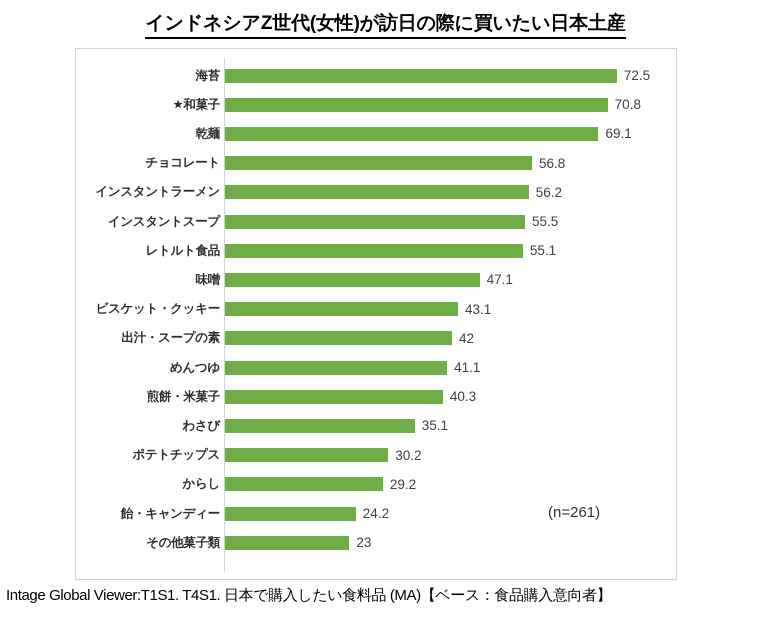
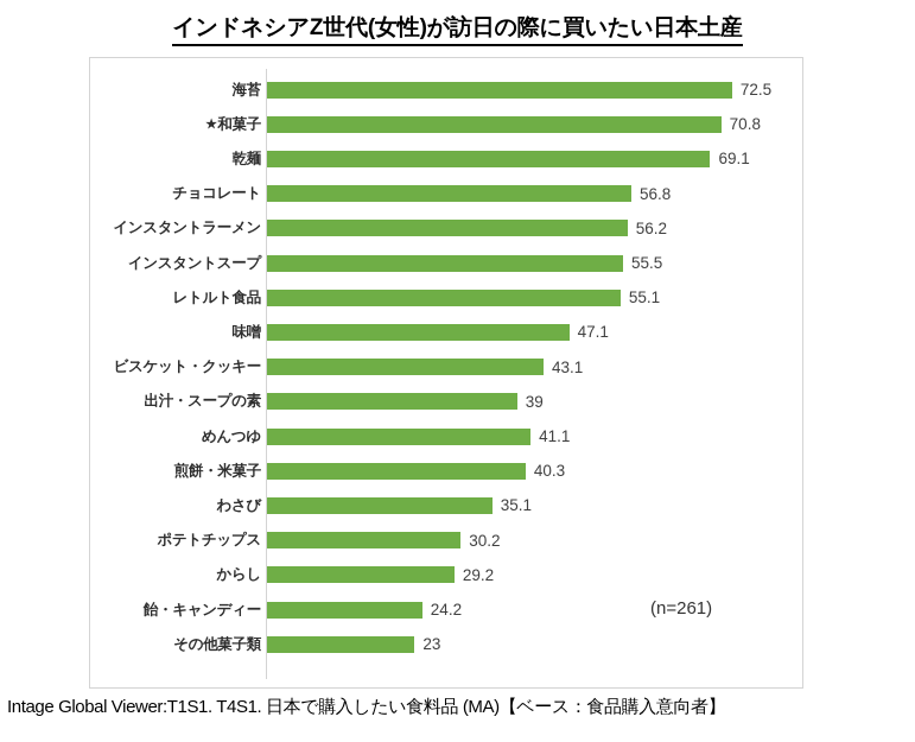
出汁・スープの素: 42 -> 39
